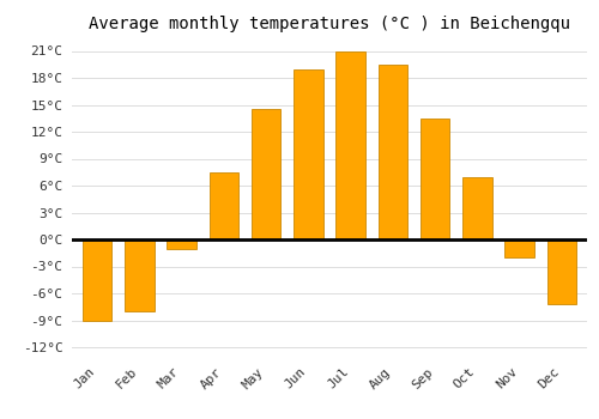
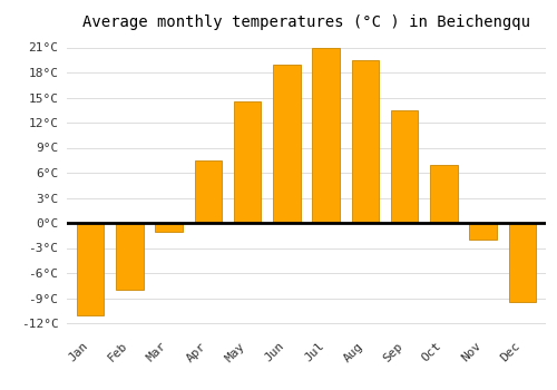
Jan: -9.0°C -> -11.0°C
Dec: -7.2°C -> -9.5°C
